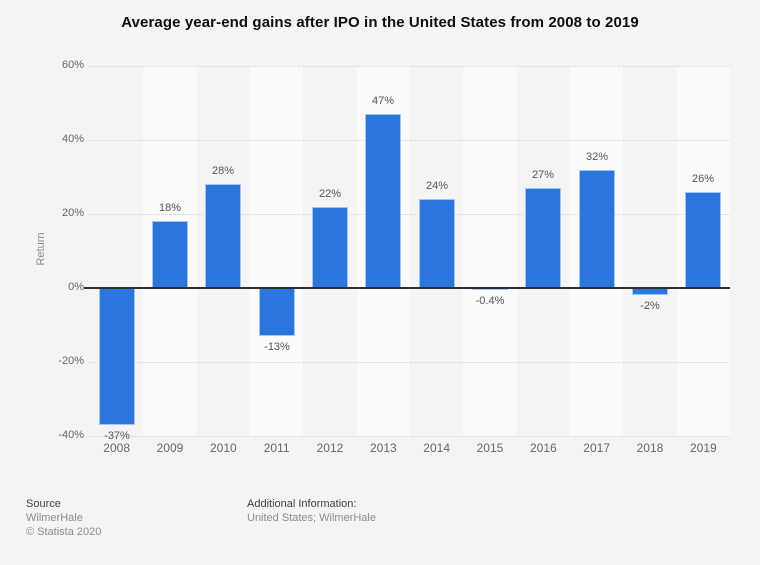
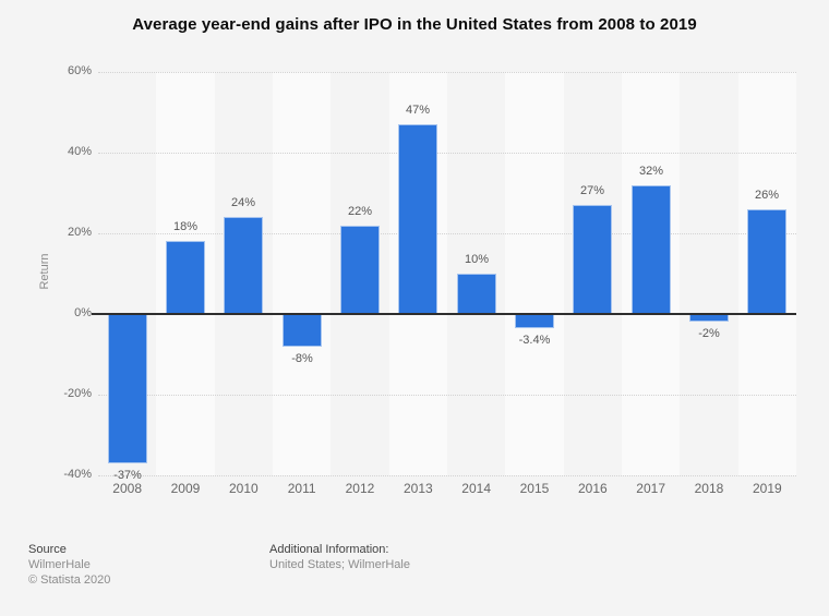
2010: 28% -> 24%
2011: -13% -> -8%
2014: 24% -> 10%
2015: -0.4% -> -3.4%
